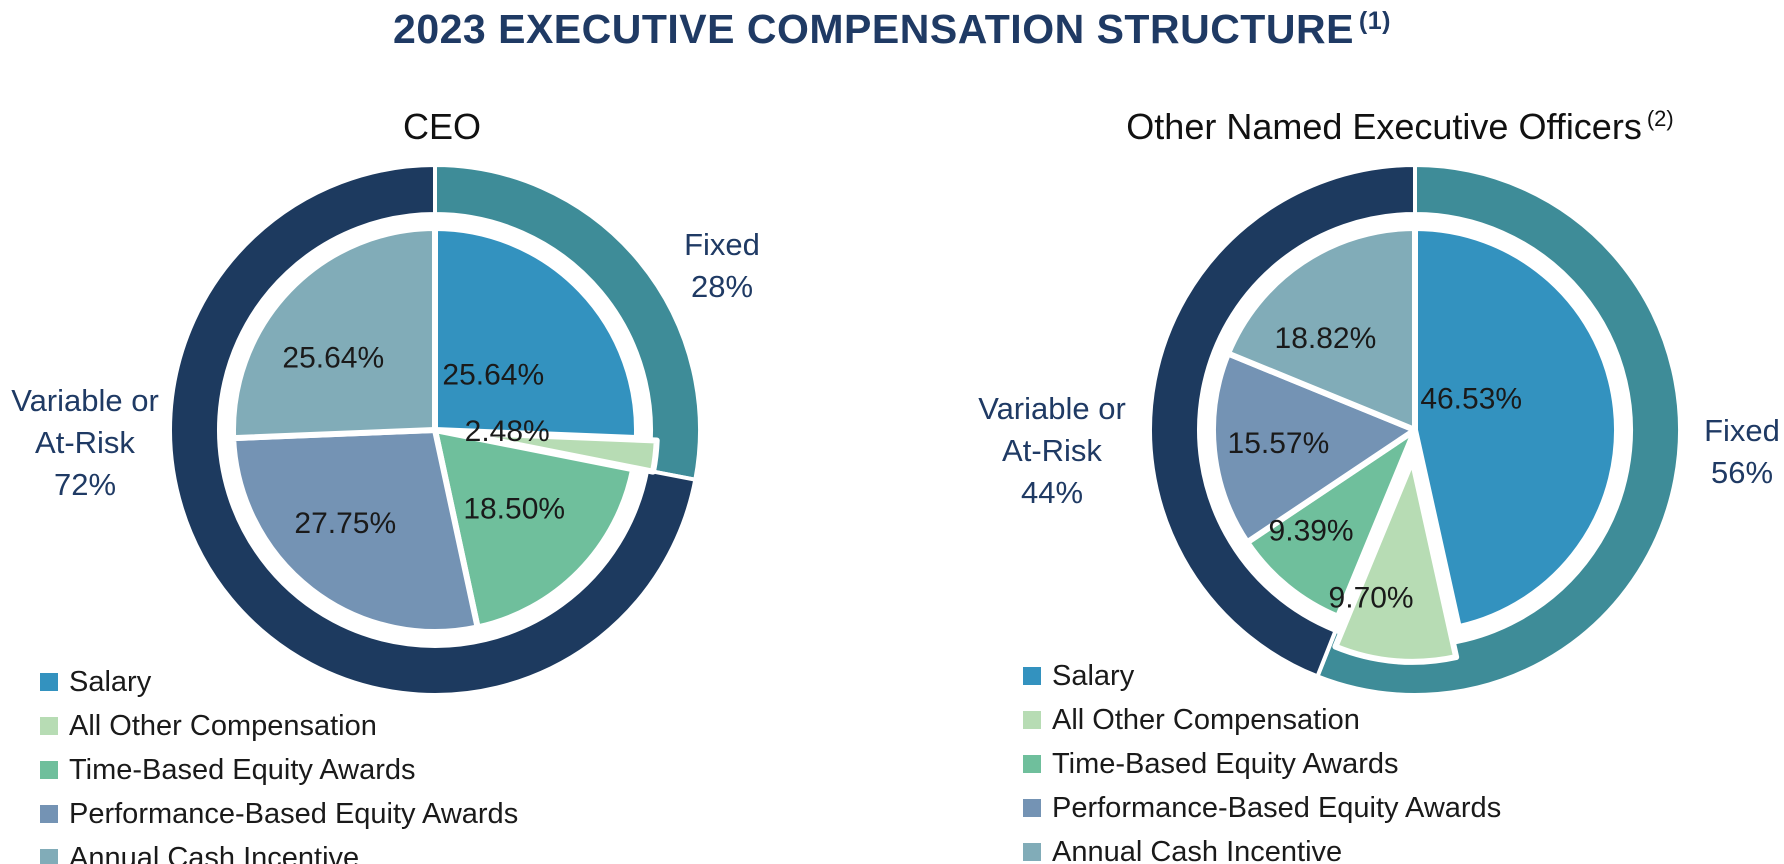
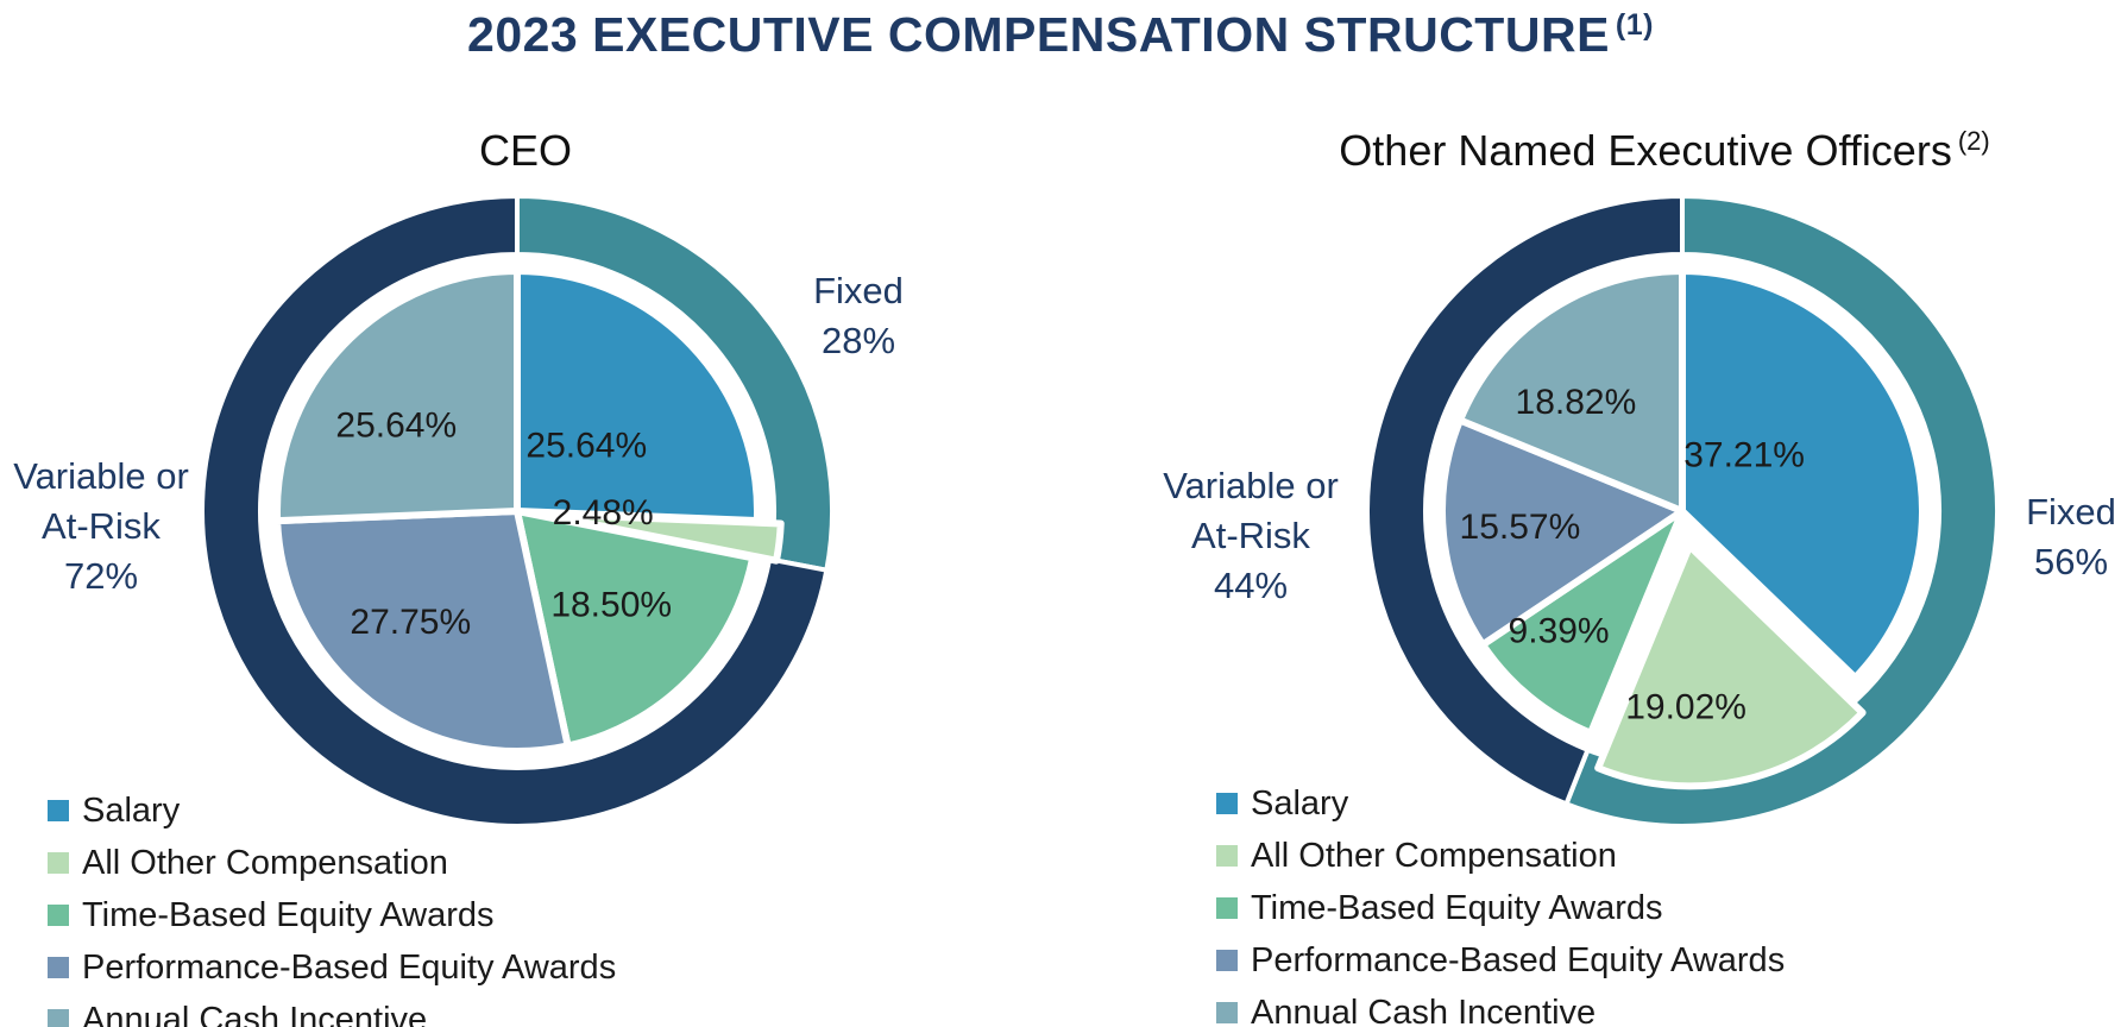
Other Named Executive Officers/Salary: 46.53% -> 37.21%
Other Named Executive Officers/All Other Compensation: 9.70% -> 19.02%
